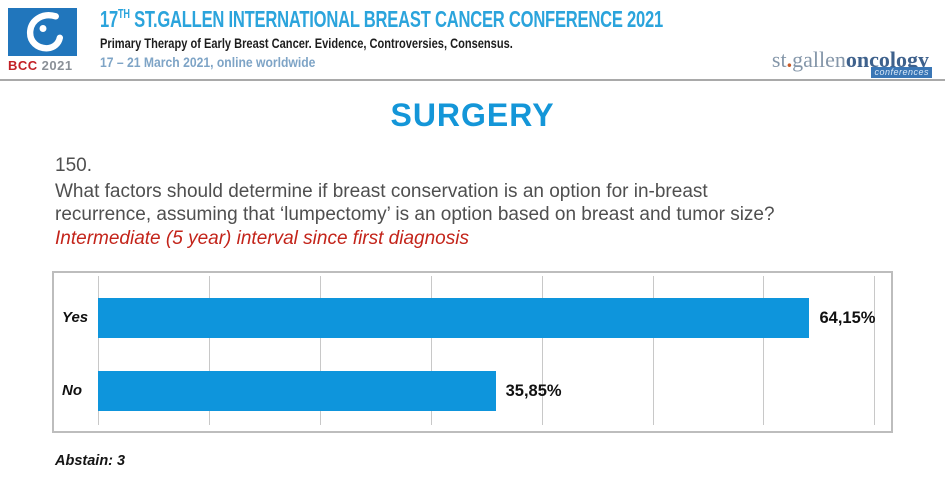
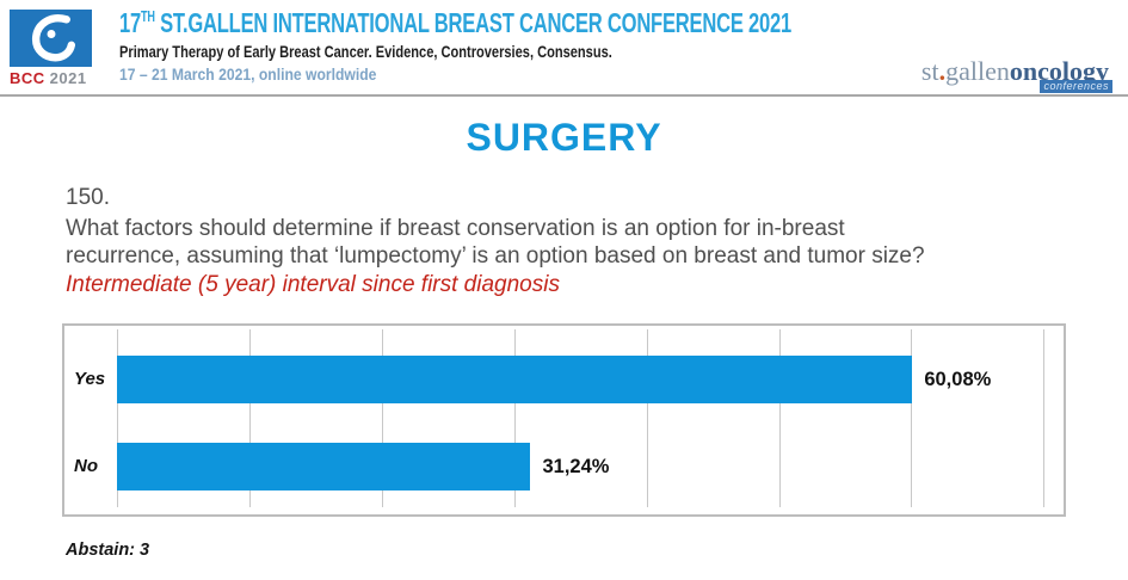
Yes: 64,15% -> 60,08%
No: 35,85% -> 31,24%
